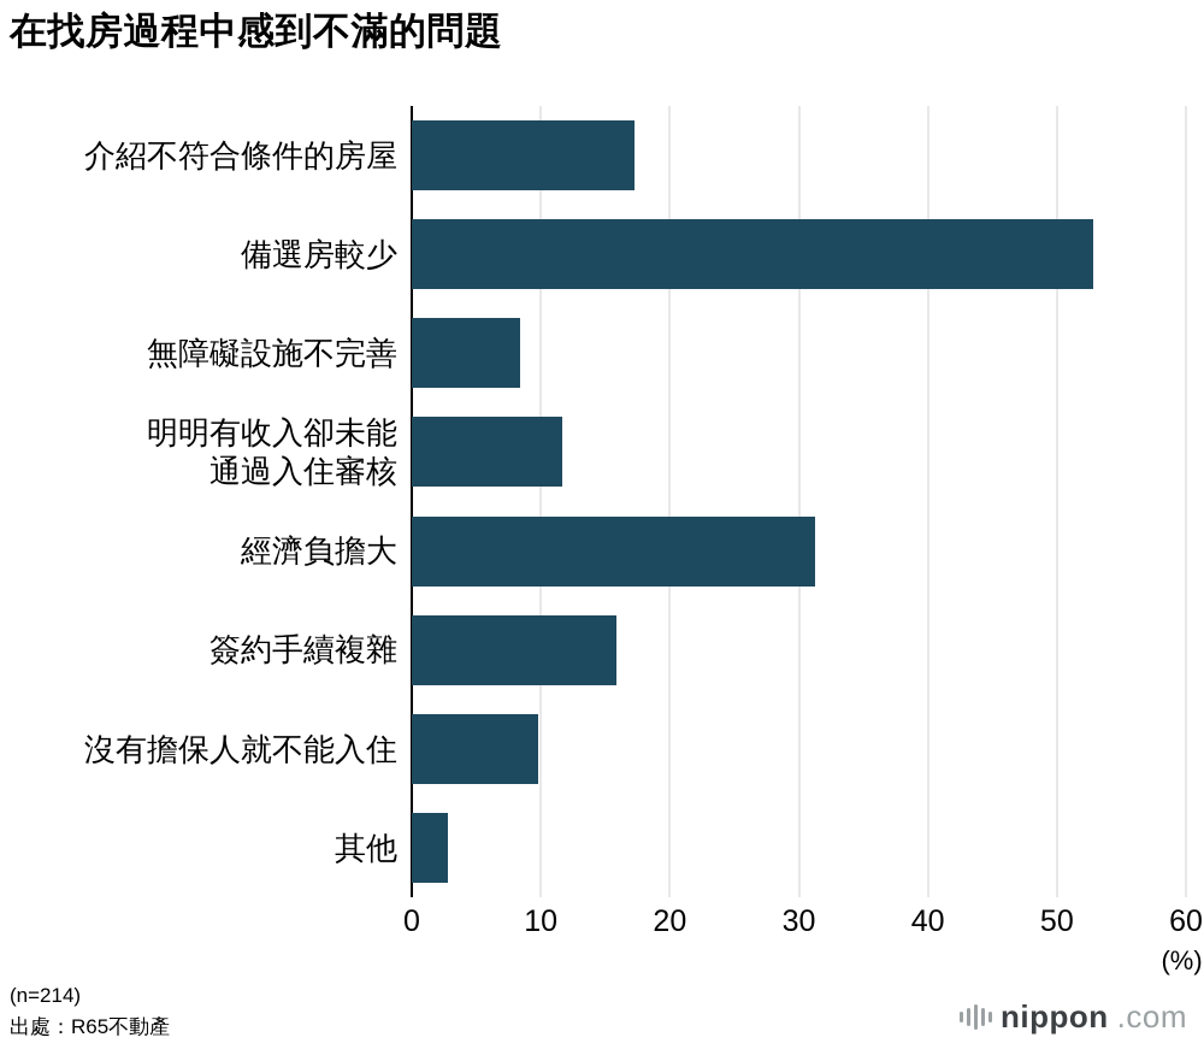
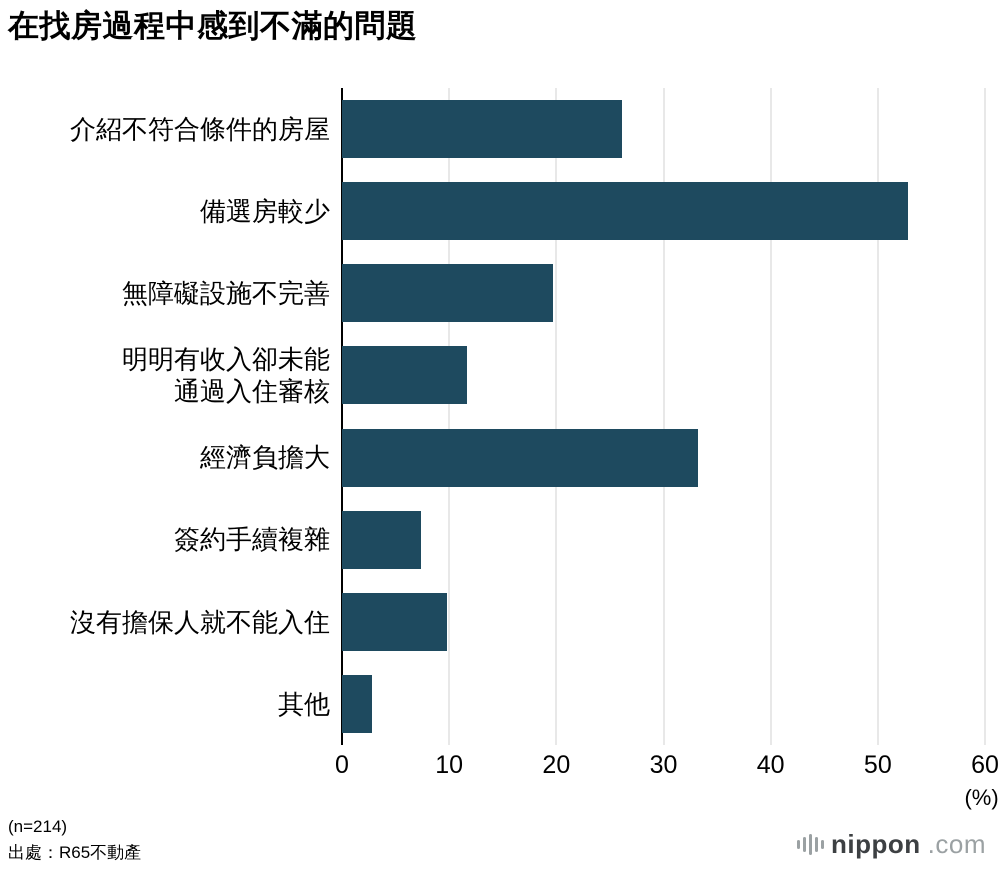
介紹不符合條件的房屋: 17.3 -> 26.1
無障礙設施不完善: 8.4 -> 19.7
經濟負擔大: 31.3 -> 33.2
簽約手續複雜: 15.9 -> 7.4
